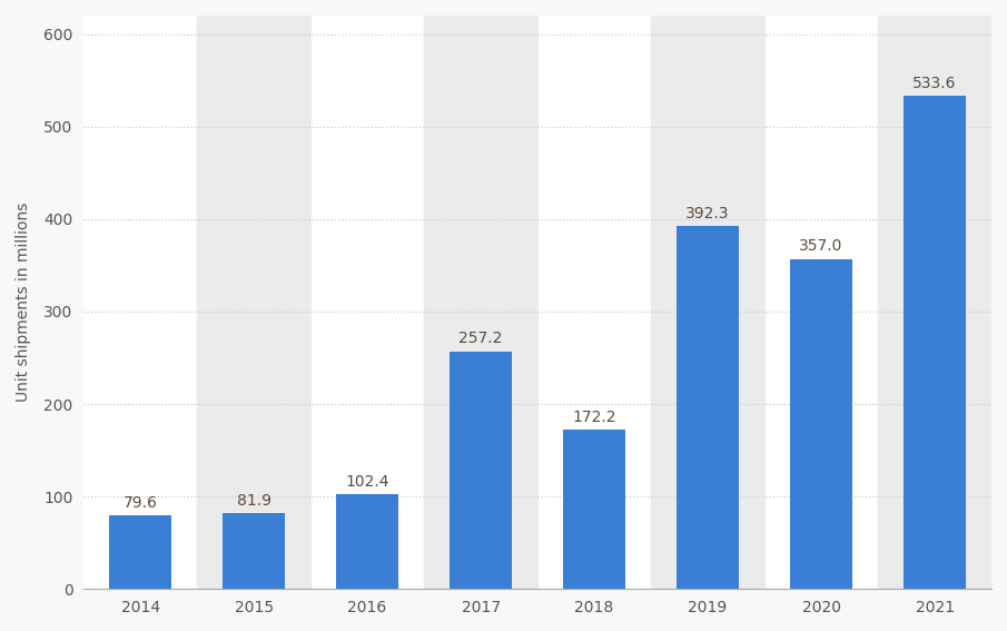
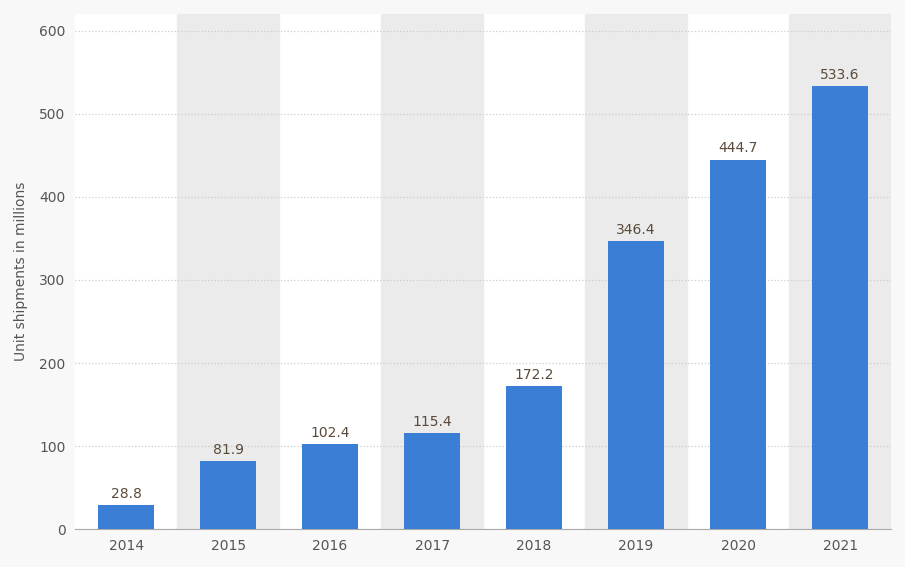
2014: 79.6 -> 28.8
2017: 257.2 -> 115.4
2019: 392.3 -> 346.4
2020: 357.0 -> 444.7
